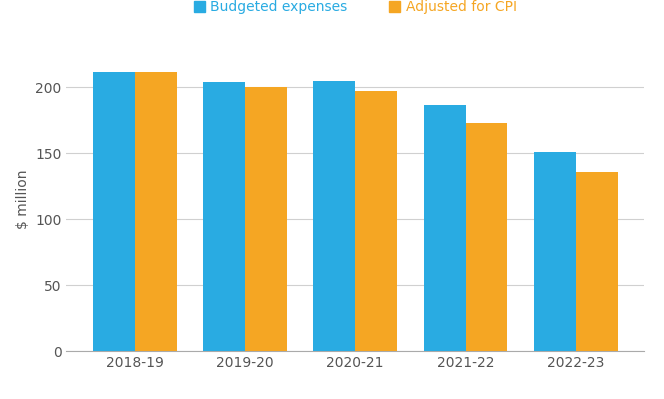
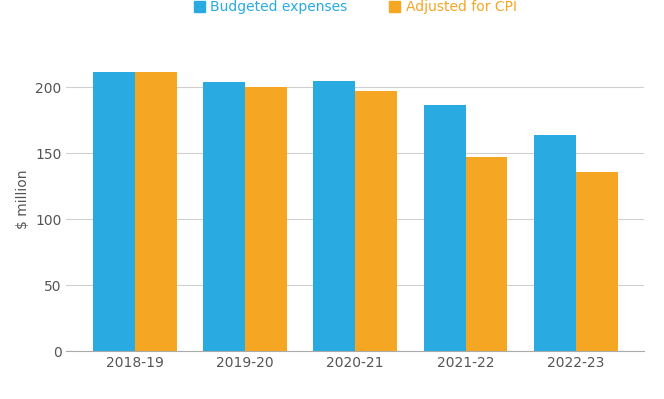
Adjusted for CPI/2021-22: 173 -> 147
Budgeted expenses/2022-23: 151 -> 164
